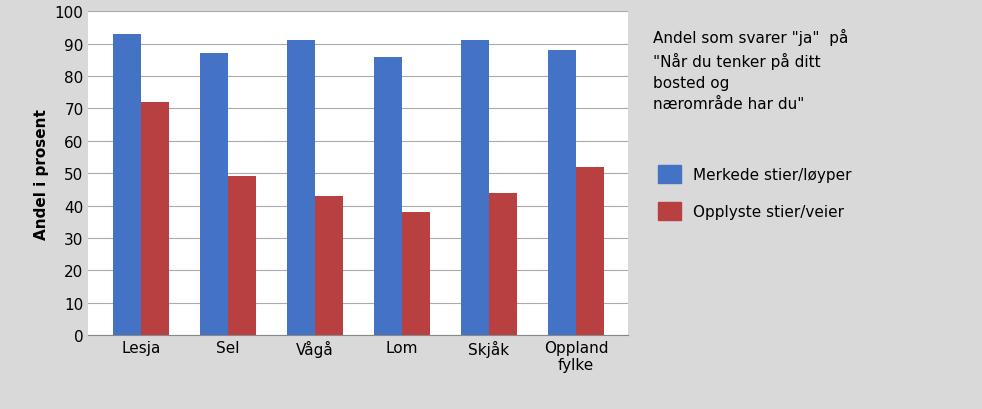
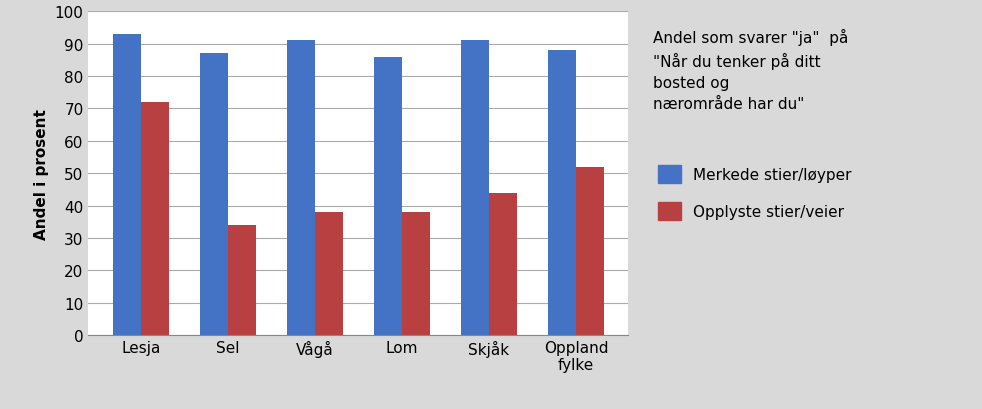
Opplyste stier/veier/Sel: 49 -> 34
Opplyste stier/veier/Vågå: 43 -> 38
